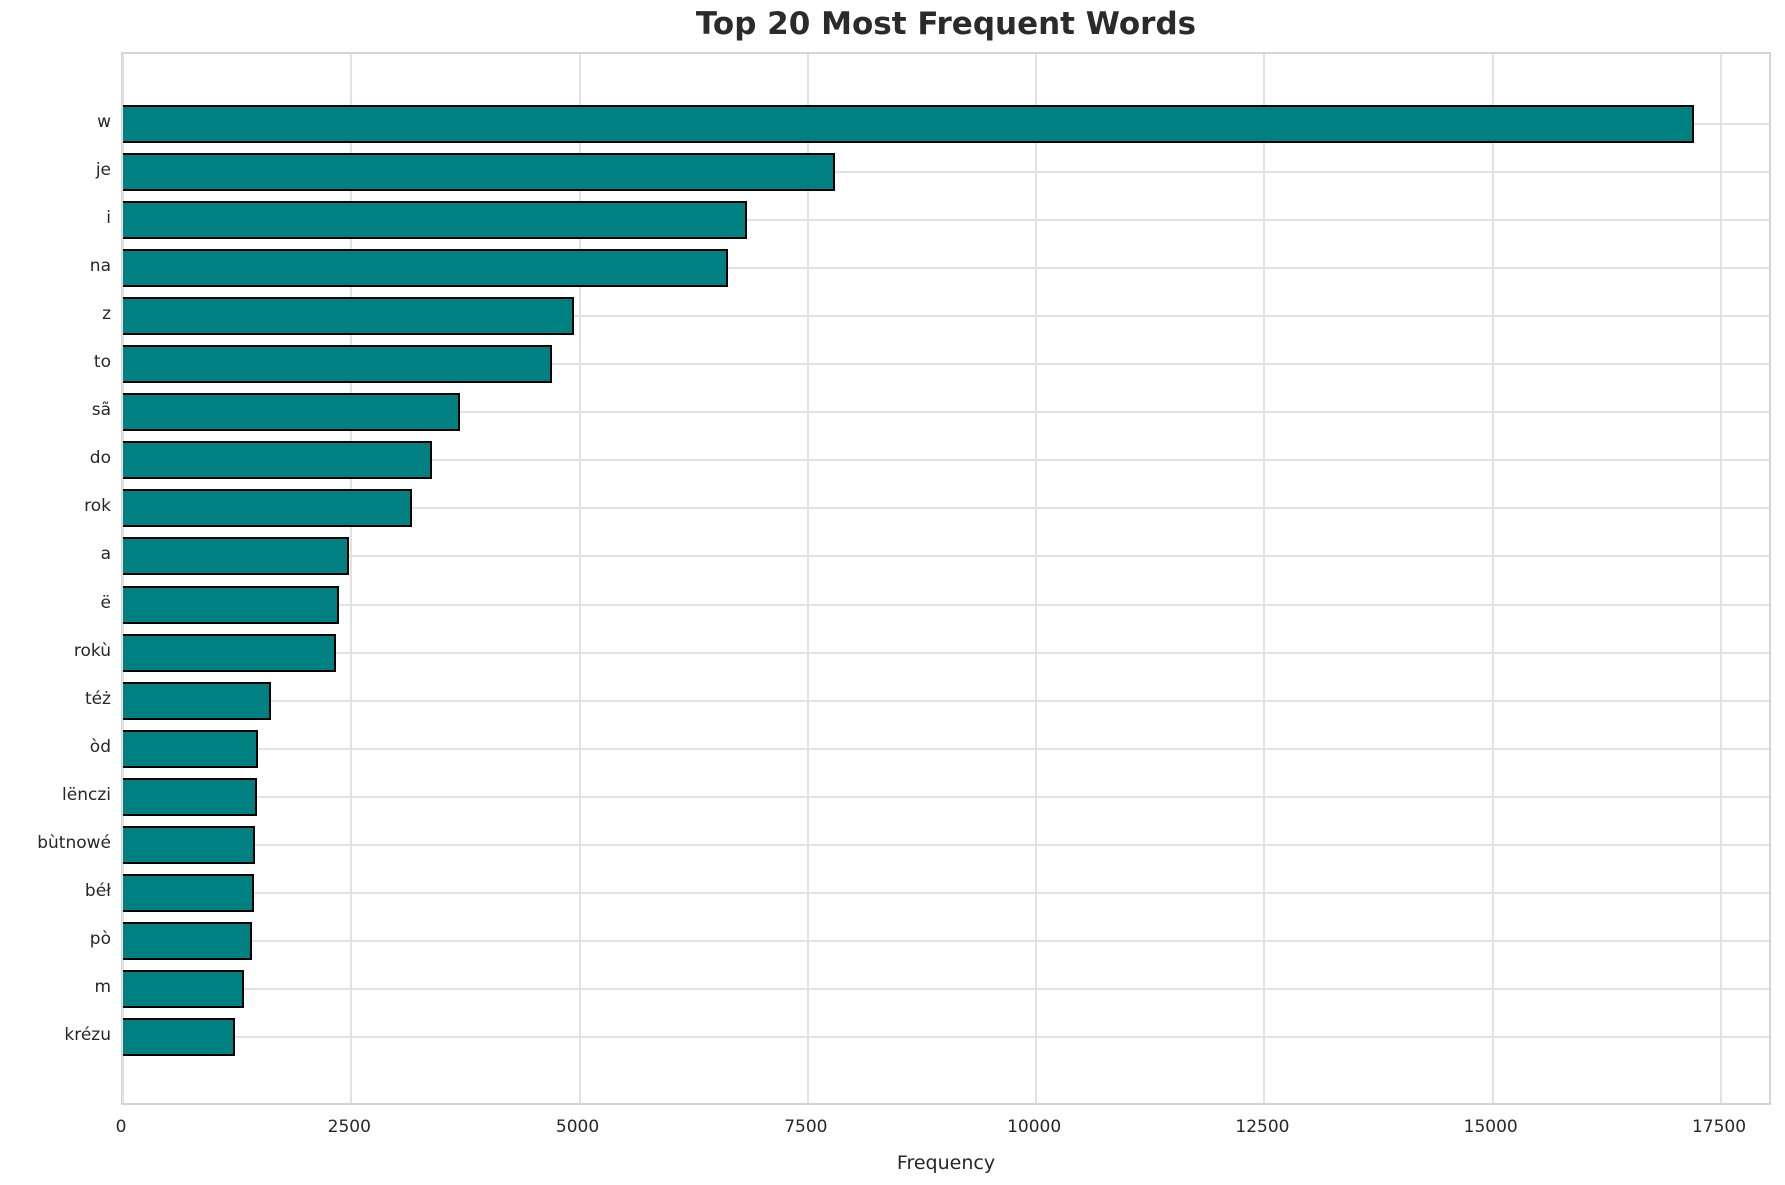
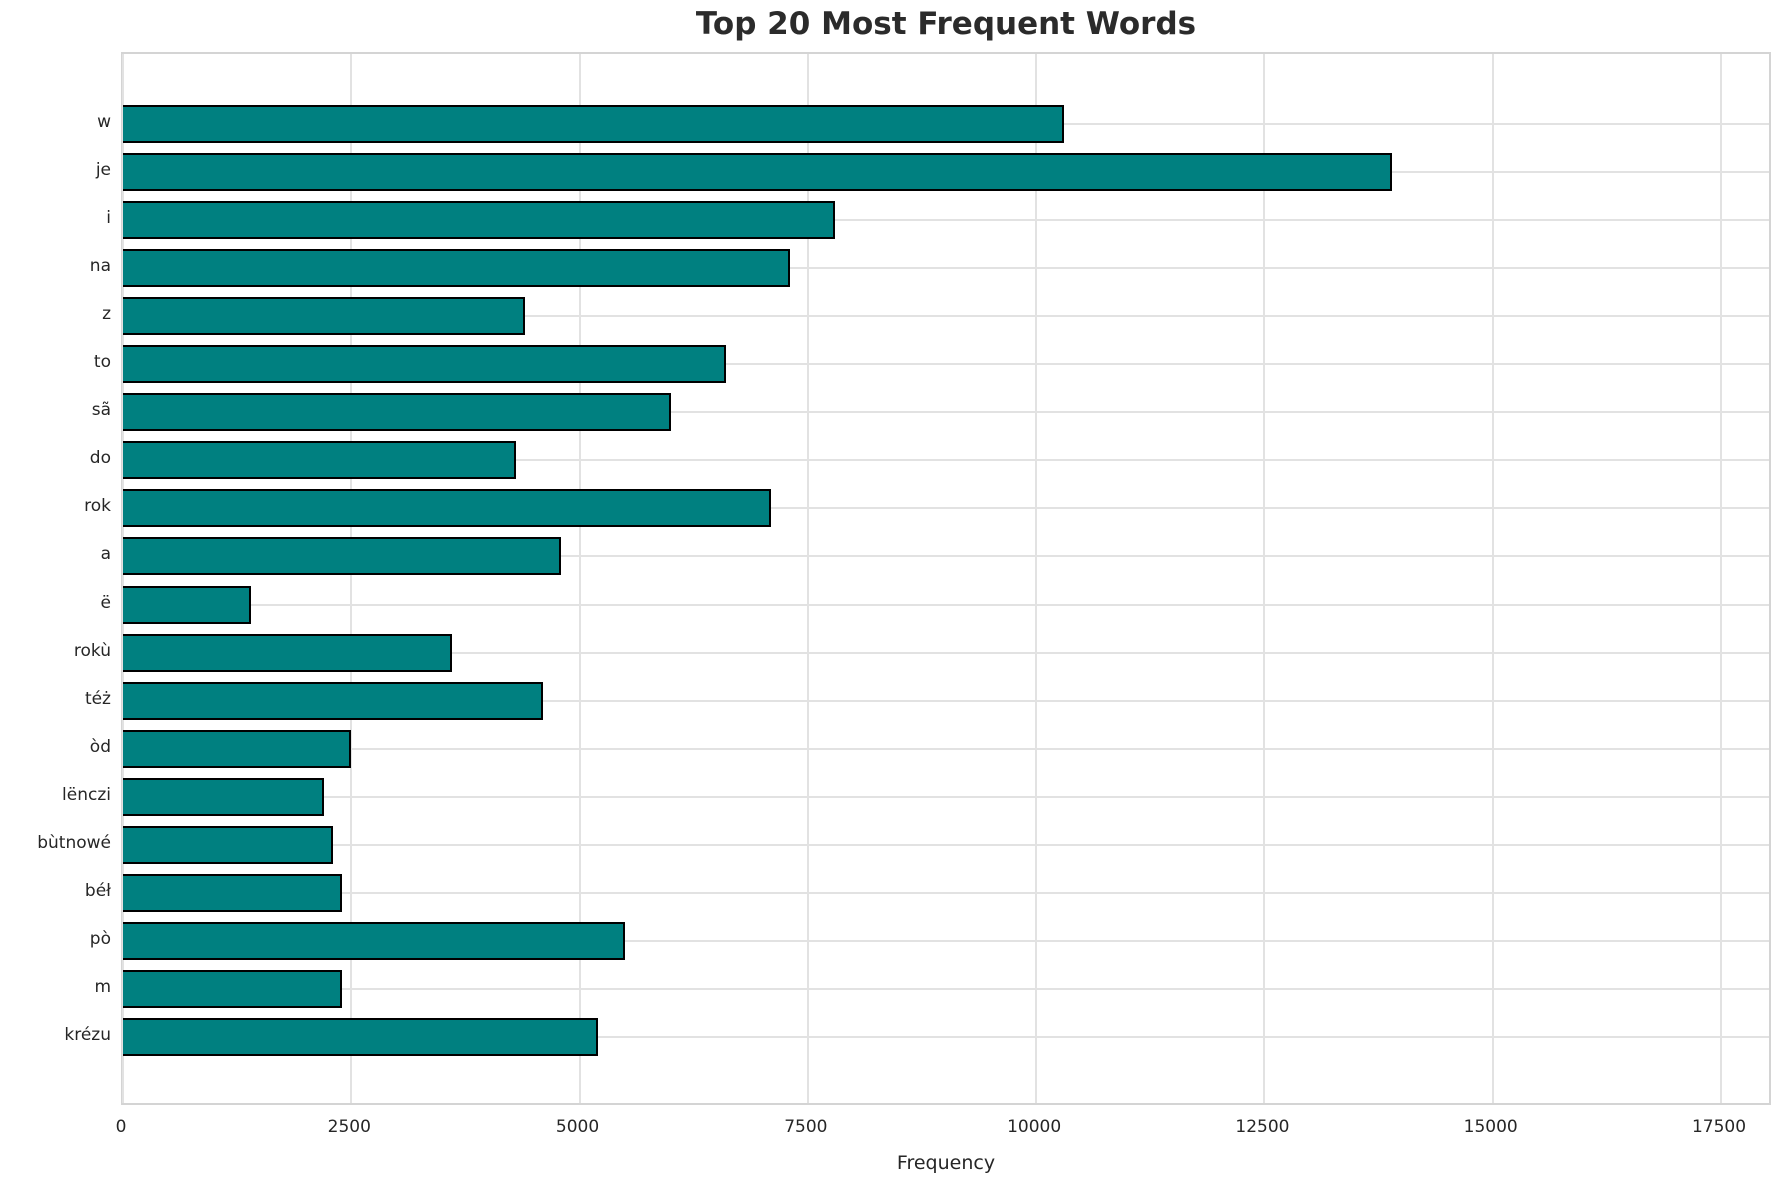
w: 17200 -> 10300
je: 7800 -> 13900
i: 6800 -> 7800
na: 6600 -> 7300
z: 4900 -> 4400
to: 4700 -> 6600
sã: 3700 -> 6000
do: 3400 -> 4300
rok: 3200 -> 7100
a: 2500 -> 4800
ë: 2400 -> 1400
rokù: 2300 -> 3600
téż: 1600 -> 4600
òd: 1500 -> 2500
lënczi: 1500 -> 2200
bùtnowé: 1400 -> 2300
béł: 1400 -> 2400
pò: 1400 -> 5500
m: 1300 -> 2400
krézu: 1200 -> 5200
